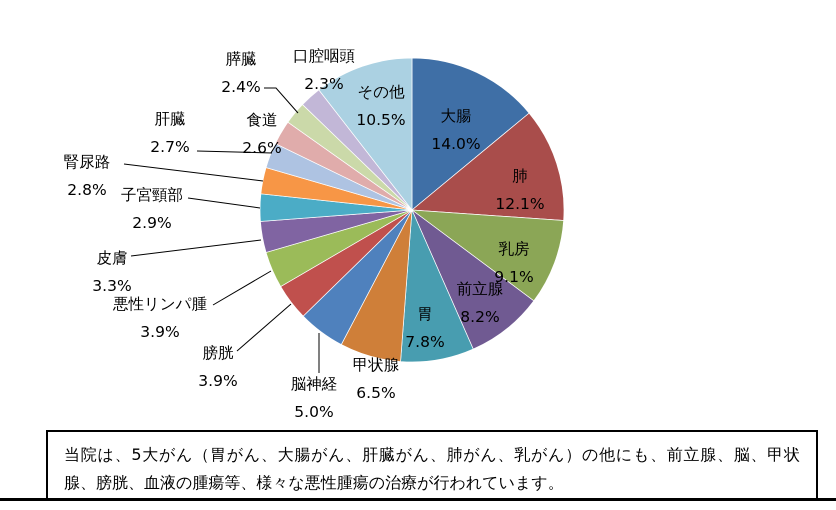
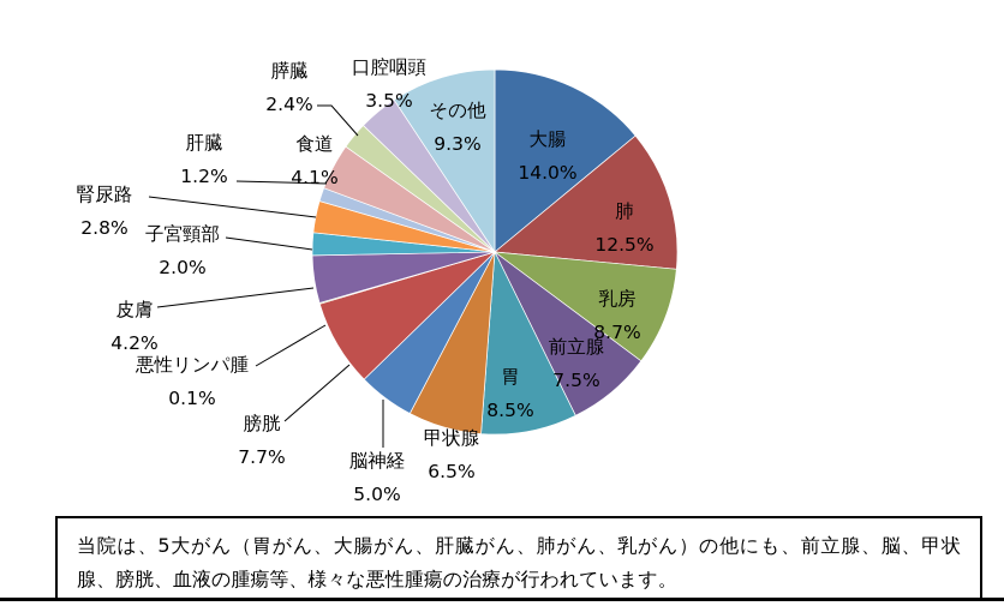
肺: 12.1% -> 12.5%
乳房: 9.1% -> 8.7%
前立腺: 8.2% -> 7.5%
胃: 7.8% -> 8.5%
膀胱: 3.9% -> 7.7%
悪性リンパ腫: 3.9% -> 0.1%
皮膚: 3.3% -> 4.2%
子宮頸部: 2.9% -> 2.0%
肝臓: 2.7% -> 1.2%
食道: 2.6% -> 4.1%
口腔咽頭: 2.3% -> 3.5%
その他: 10.5% -> 9.3%
